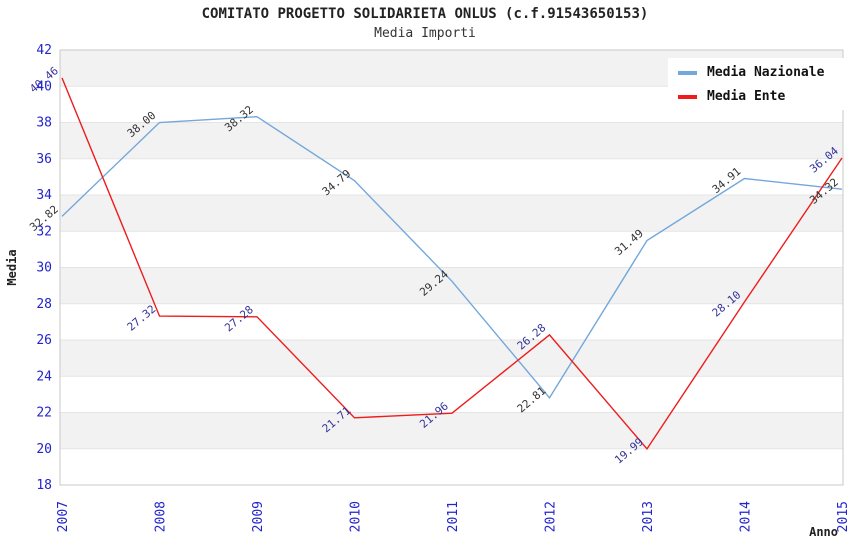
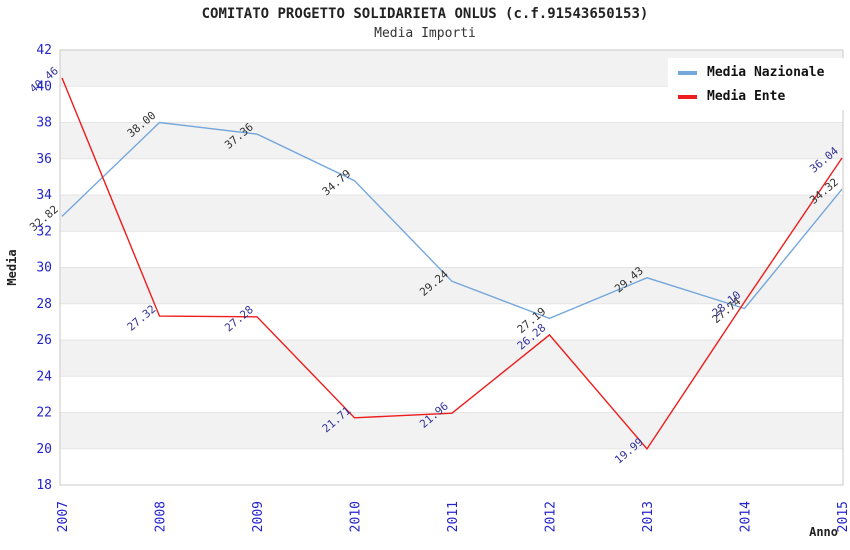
Media Nazionale/2009: 38.32 -> 37.36
Media Nazionale/2012: 22.81 -> 27.19
Media Nazionale/2013: 31.49 -> 29.43
Media Nazionale/2014: 34.91 -> 27.74
